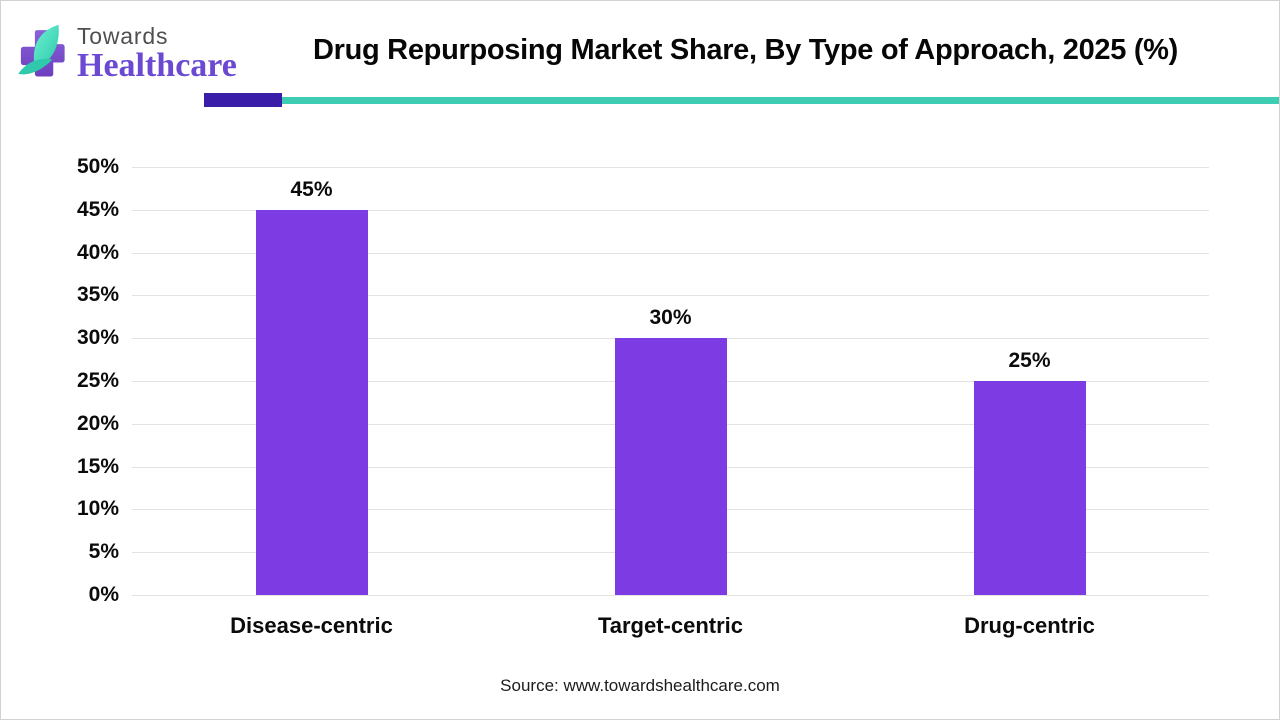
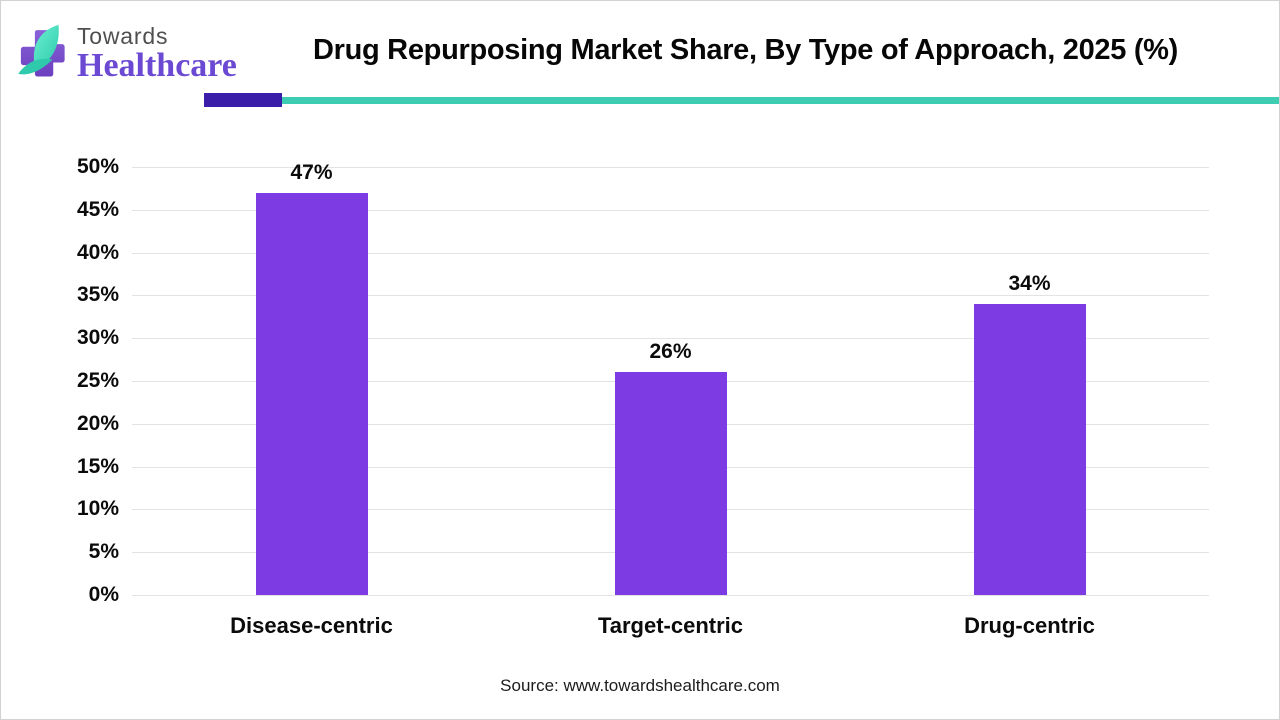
Disease-centric: 45% -> 47%
Target-centric: 30% -> 26%
Drug-centric: 25% -> 34%
